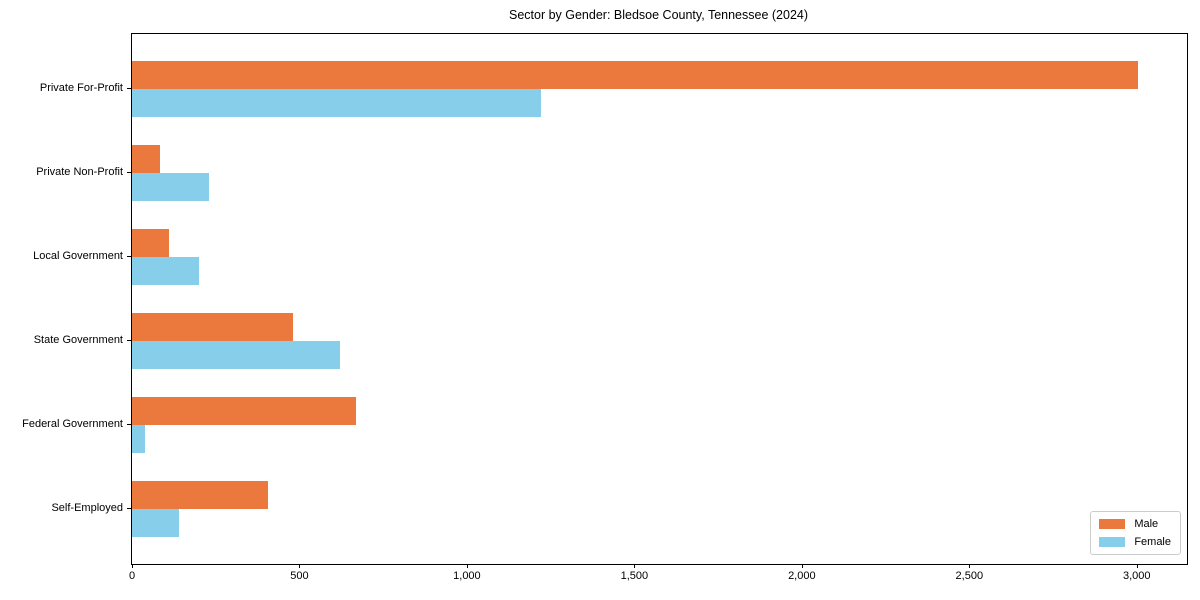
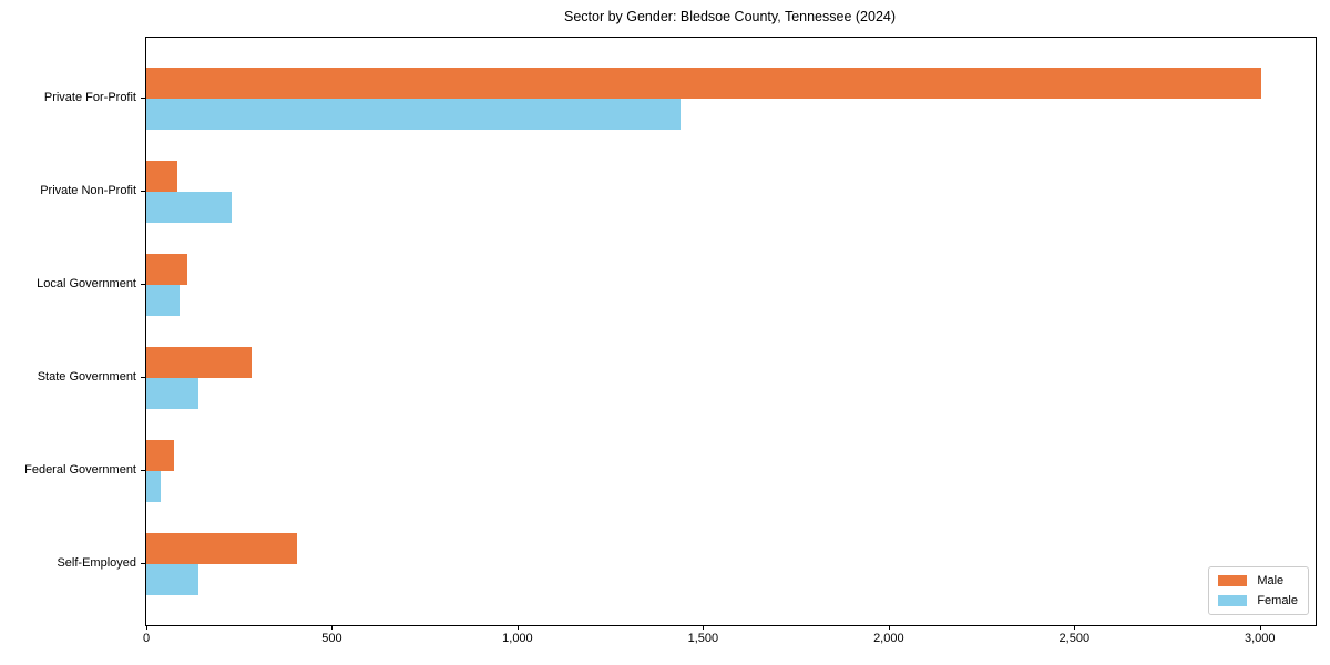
Female/Private For-Profit: 1220 -> 1440
Female/Local Government: 200 -> 90
Male/State Government: 480 -> 280
Female/State Government: 620 -> 140
Male/Federal Government: 670 -> 80
